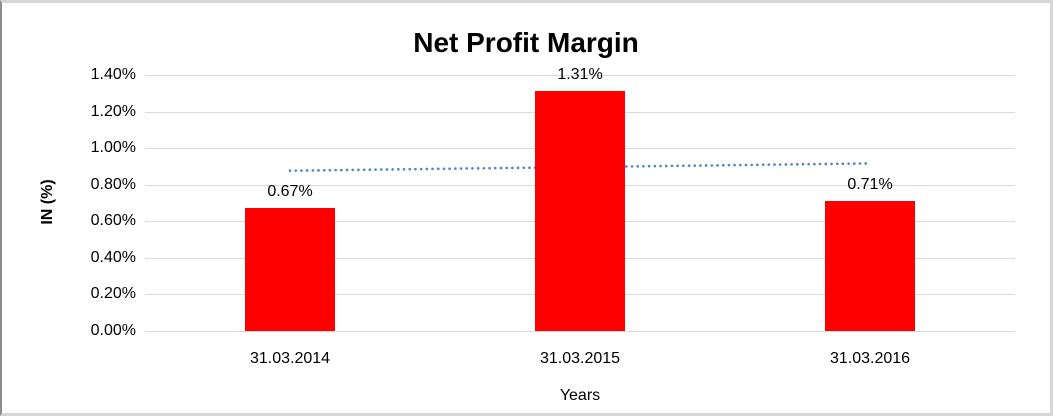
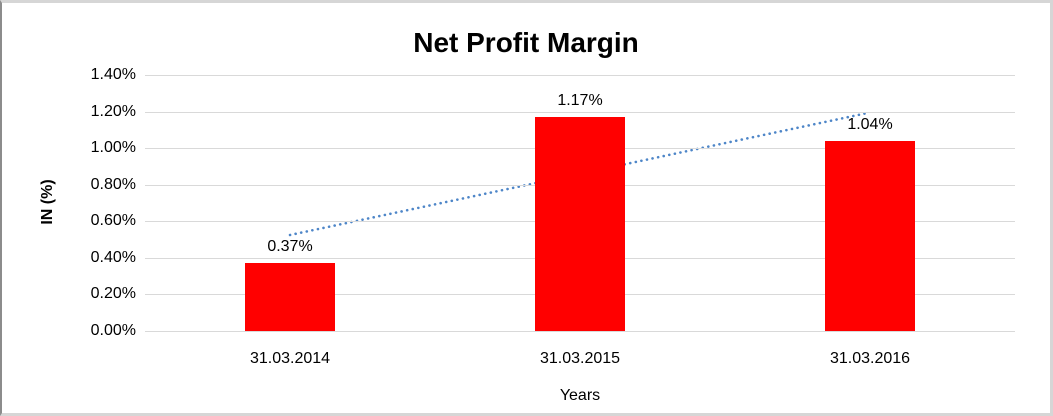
31.03.2014: 0.67% -> 0.37%
31.03.2015: 1.31% -> 1.17%
31.03.2016: 0.71% -> 1.04%
